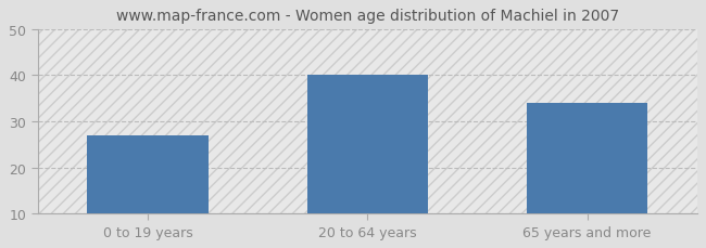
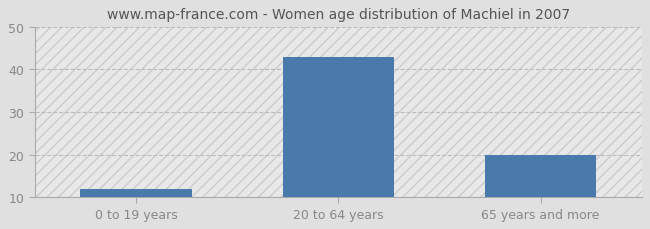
0 to 19 years: 27 -> 12
20 to 64 years: 40 -> 43
65 years and more: 34 -> 20
